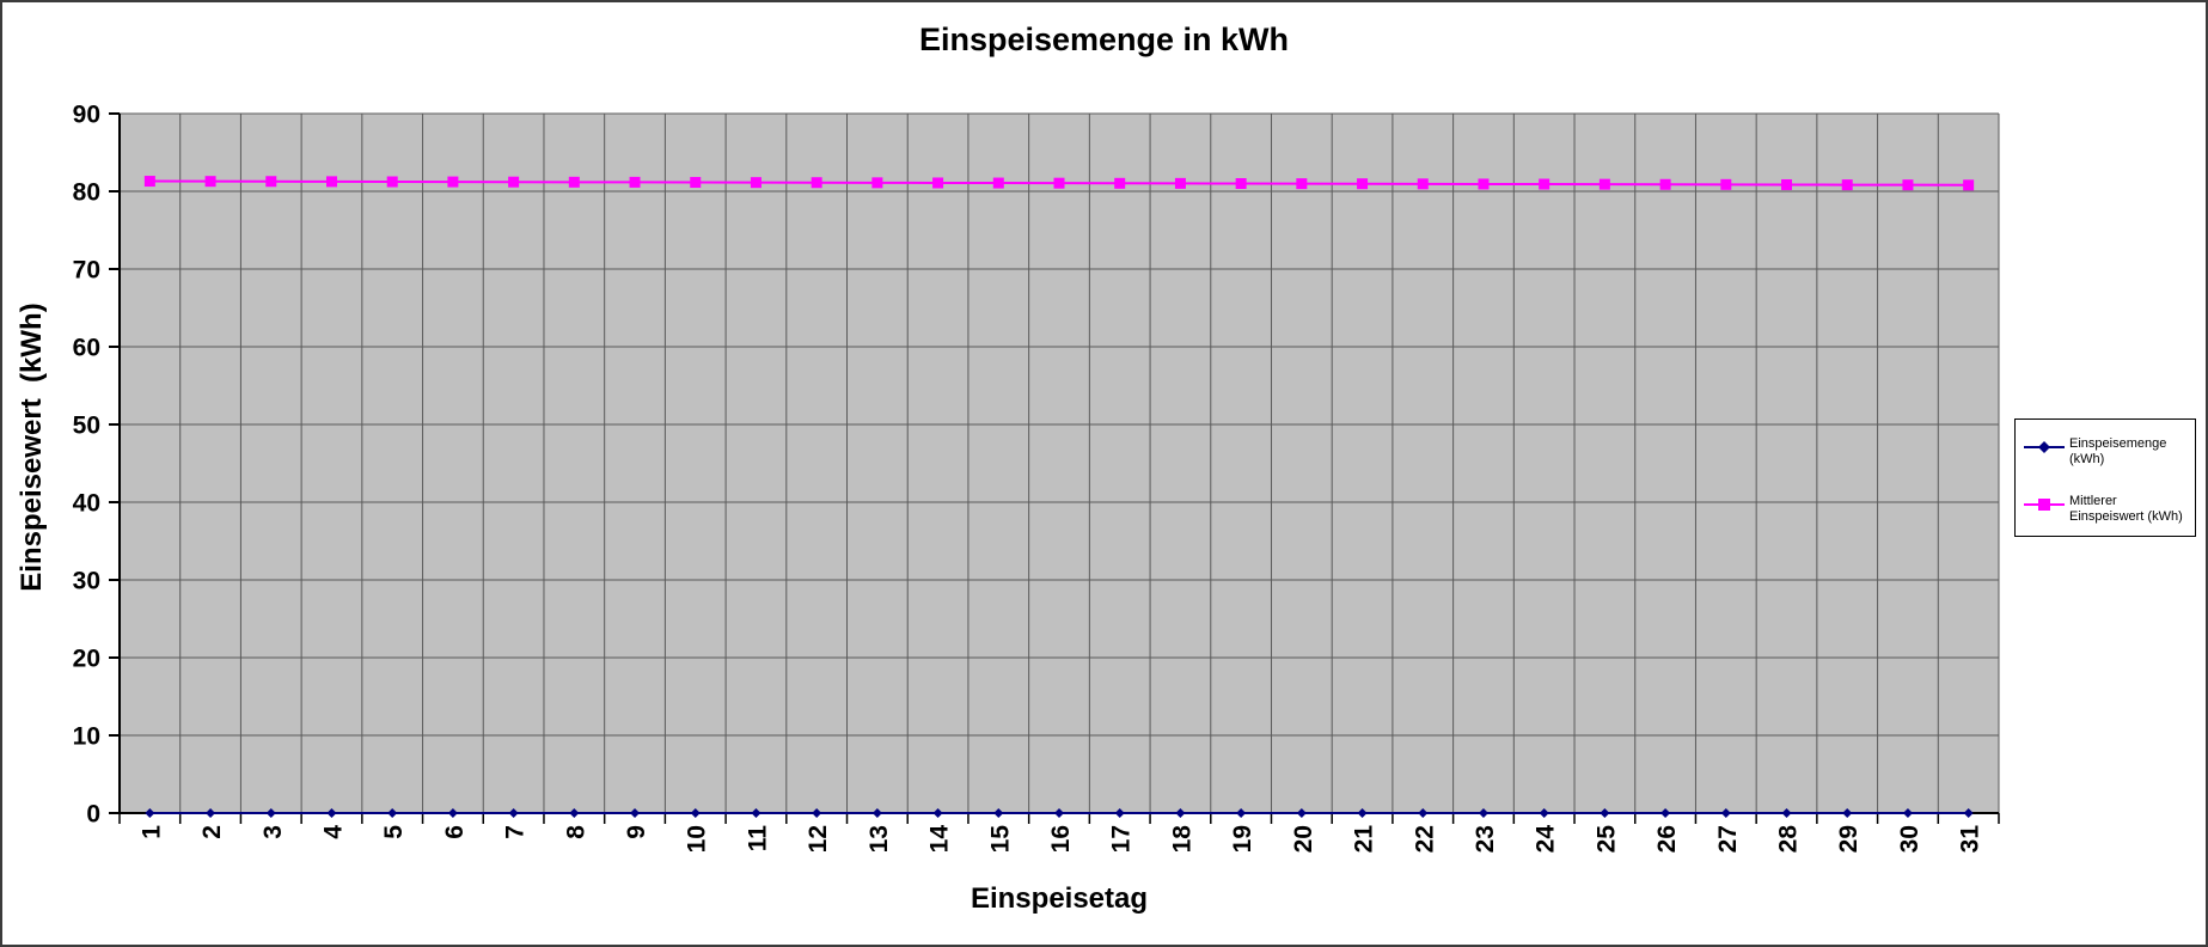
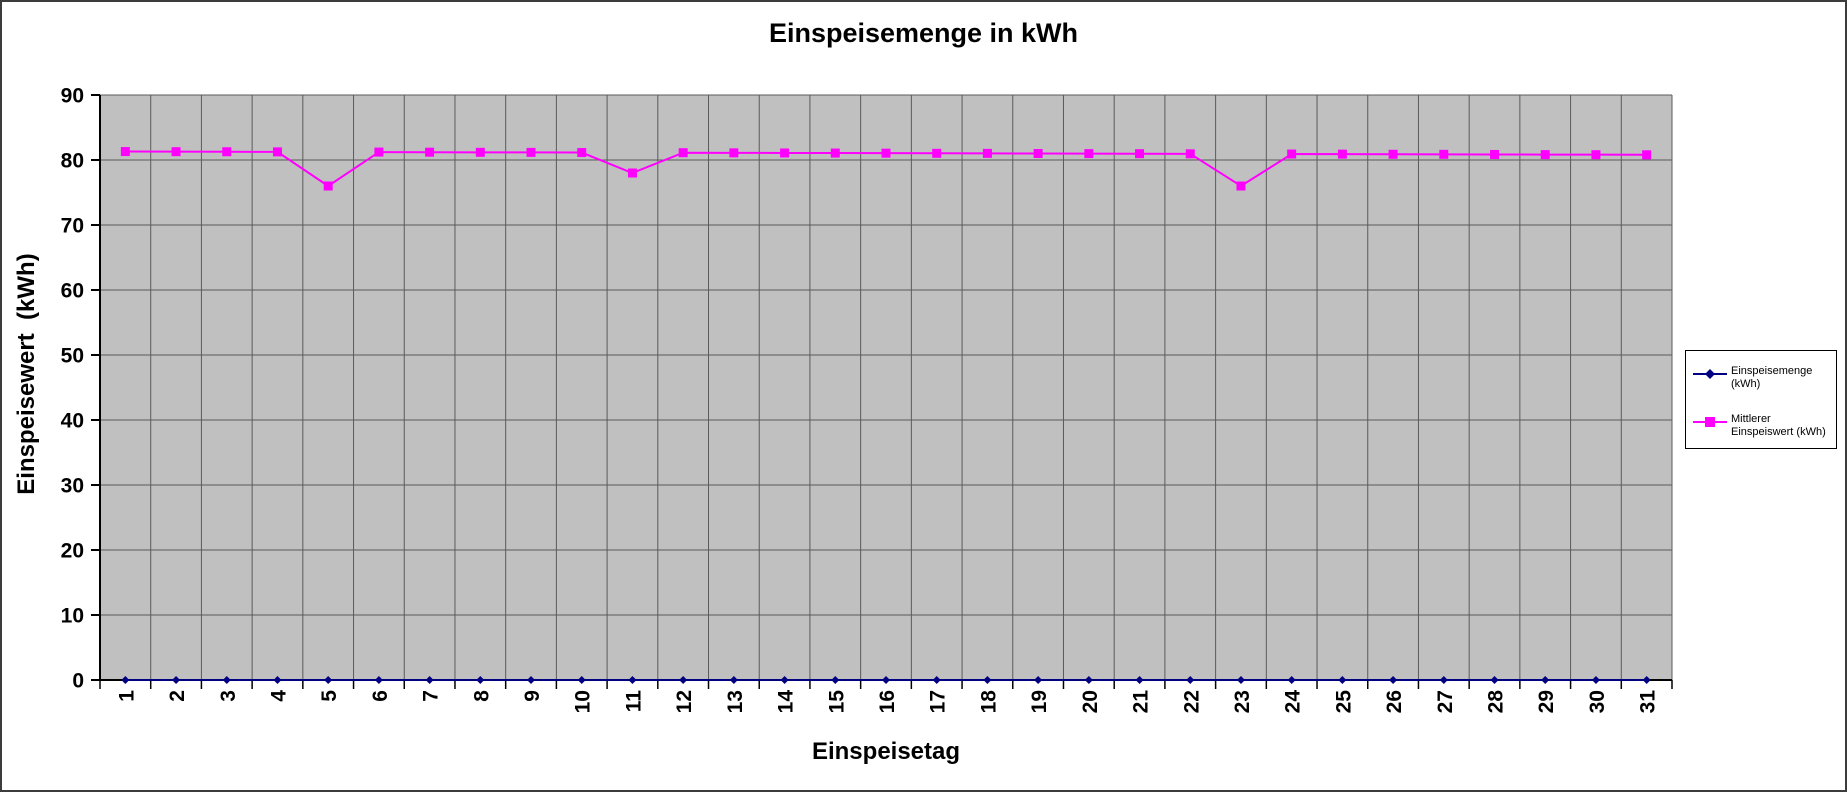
Mittlerer Einspeiswert (kWh)/5: 81 -> 76
Mittlerer Einspeiswert (kWh)/11: 81 -> 78
Mittlerer Einspeiswert (kWh)/23: 81 -> 76
